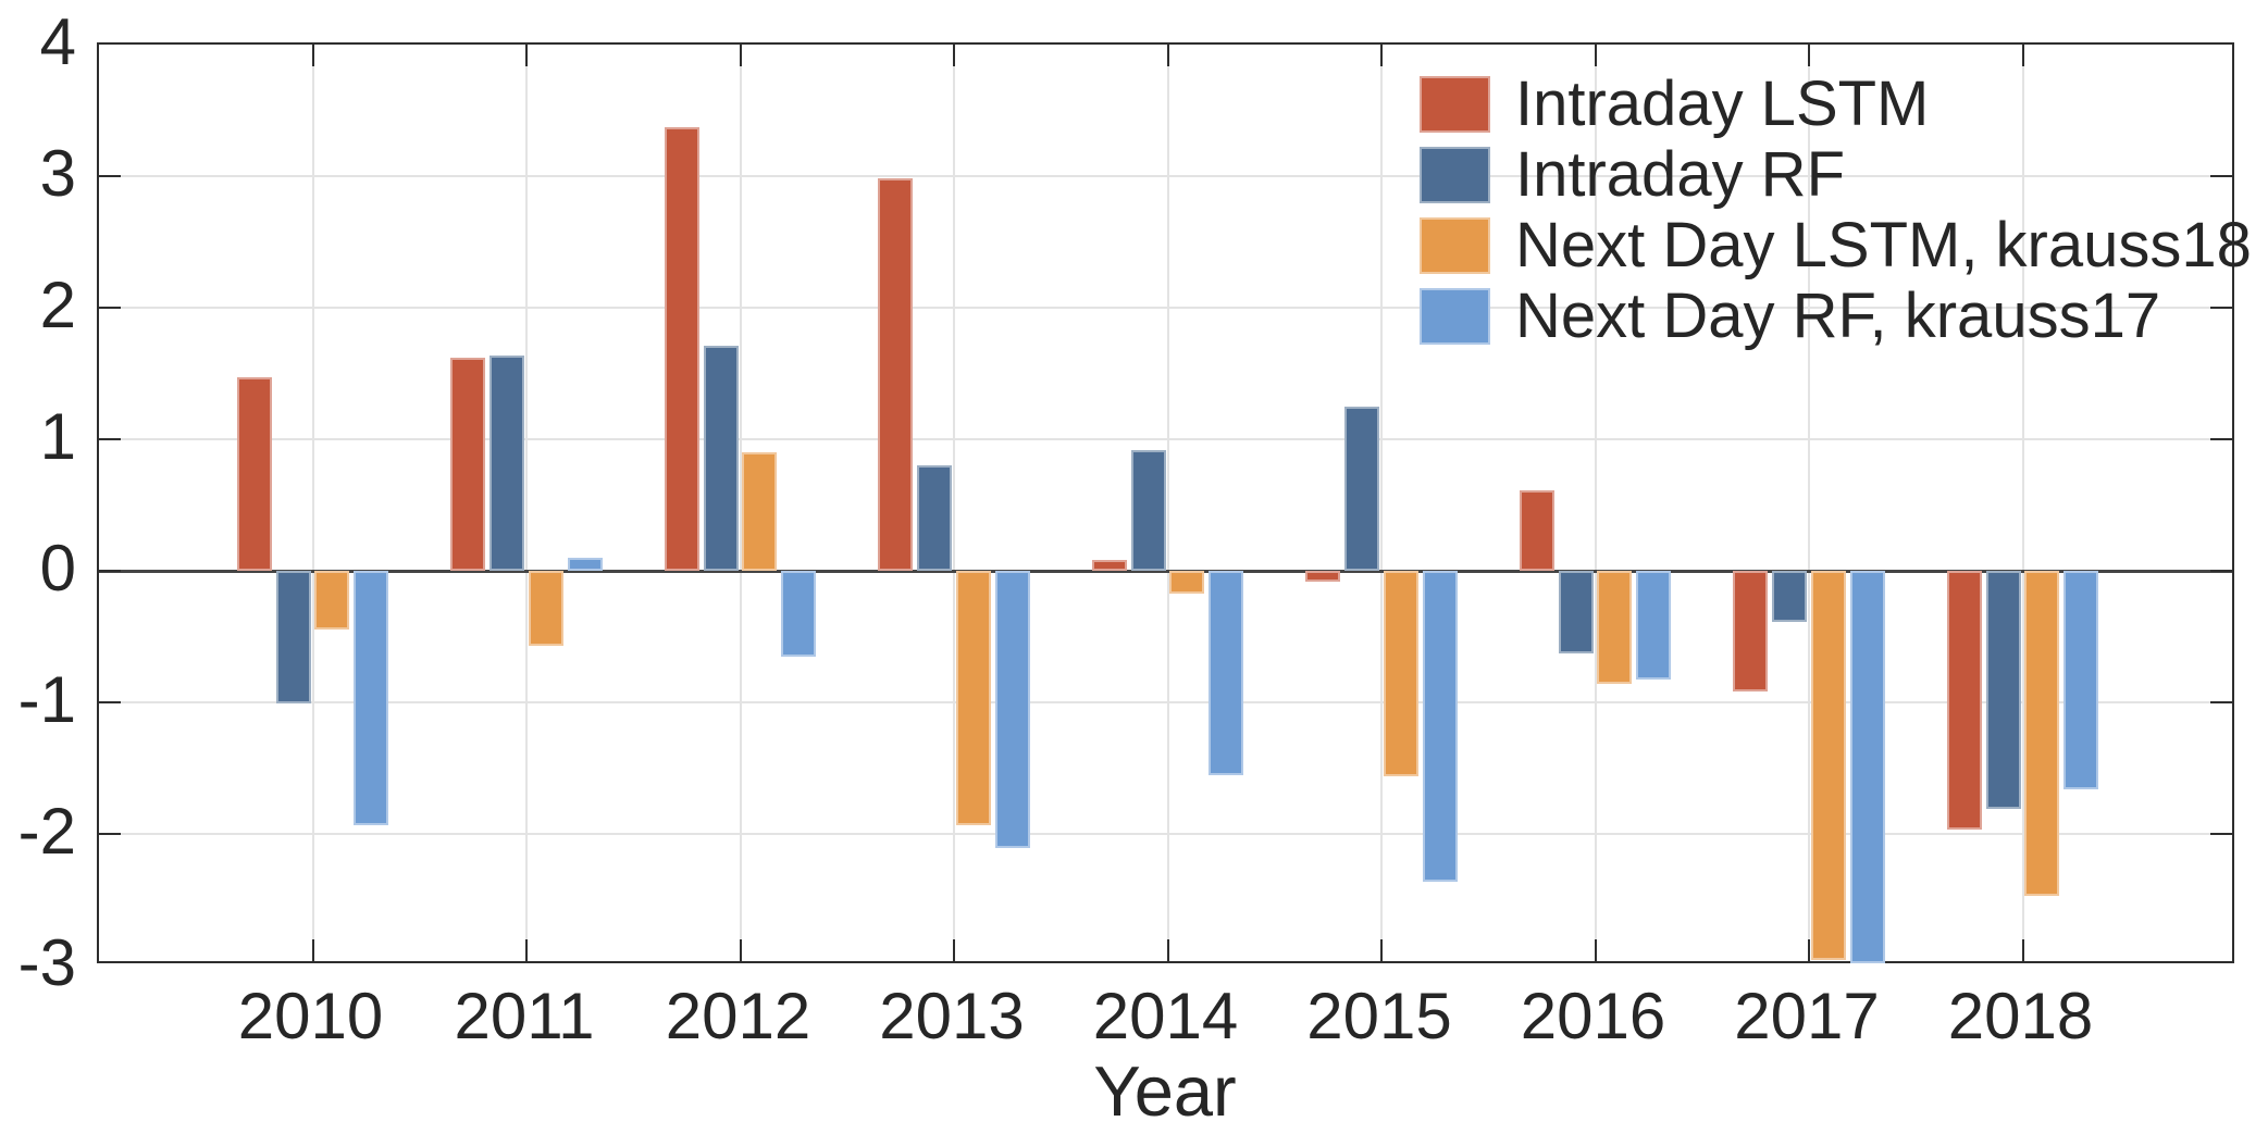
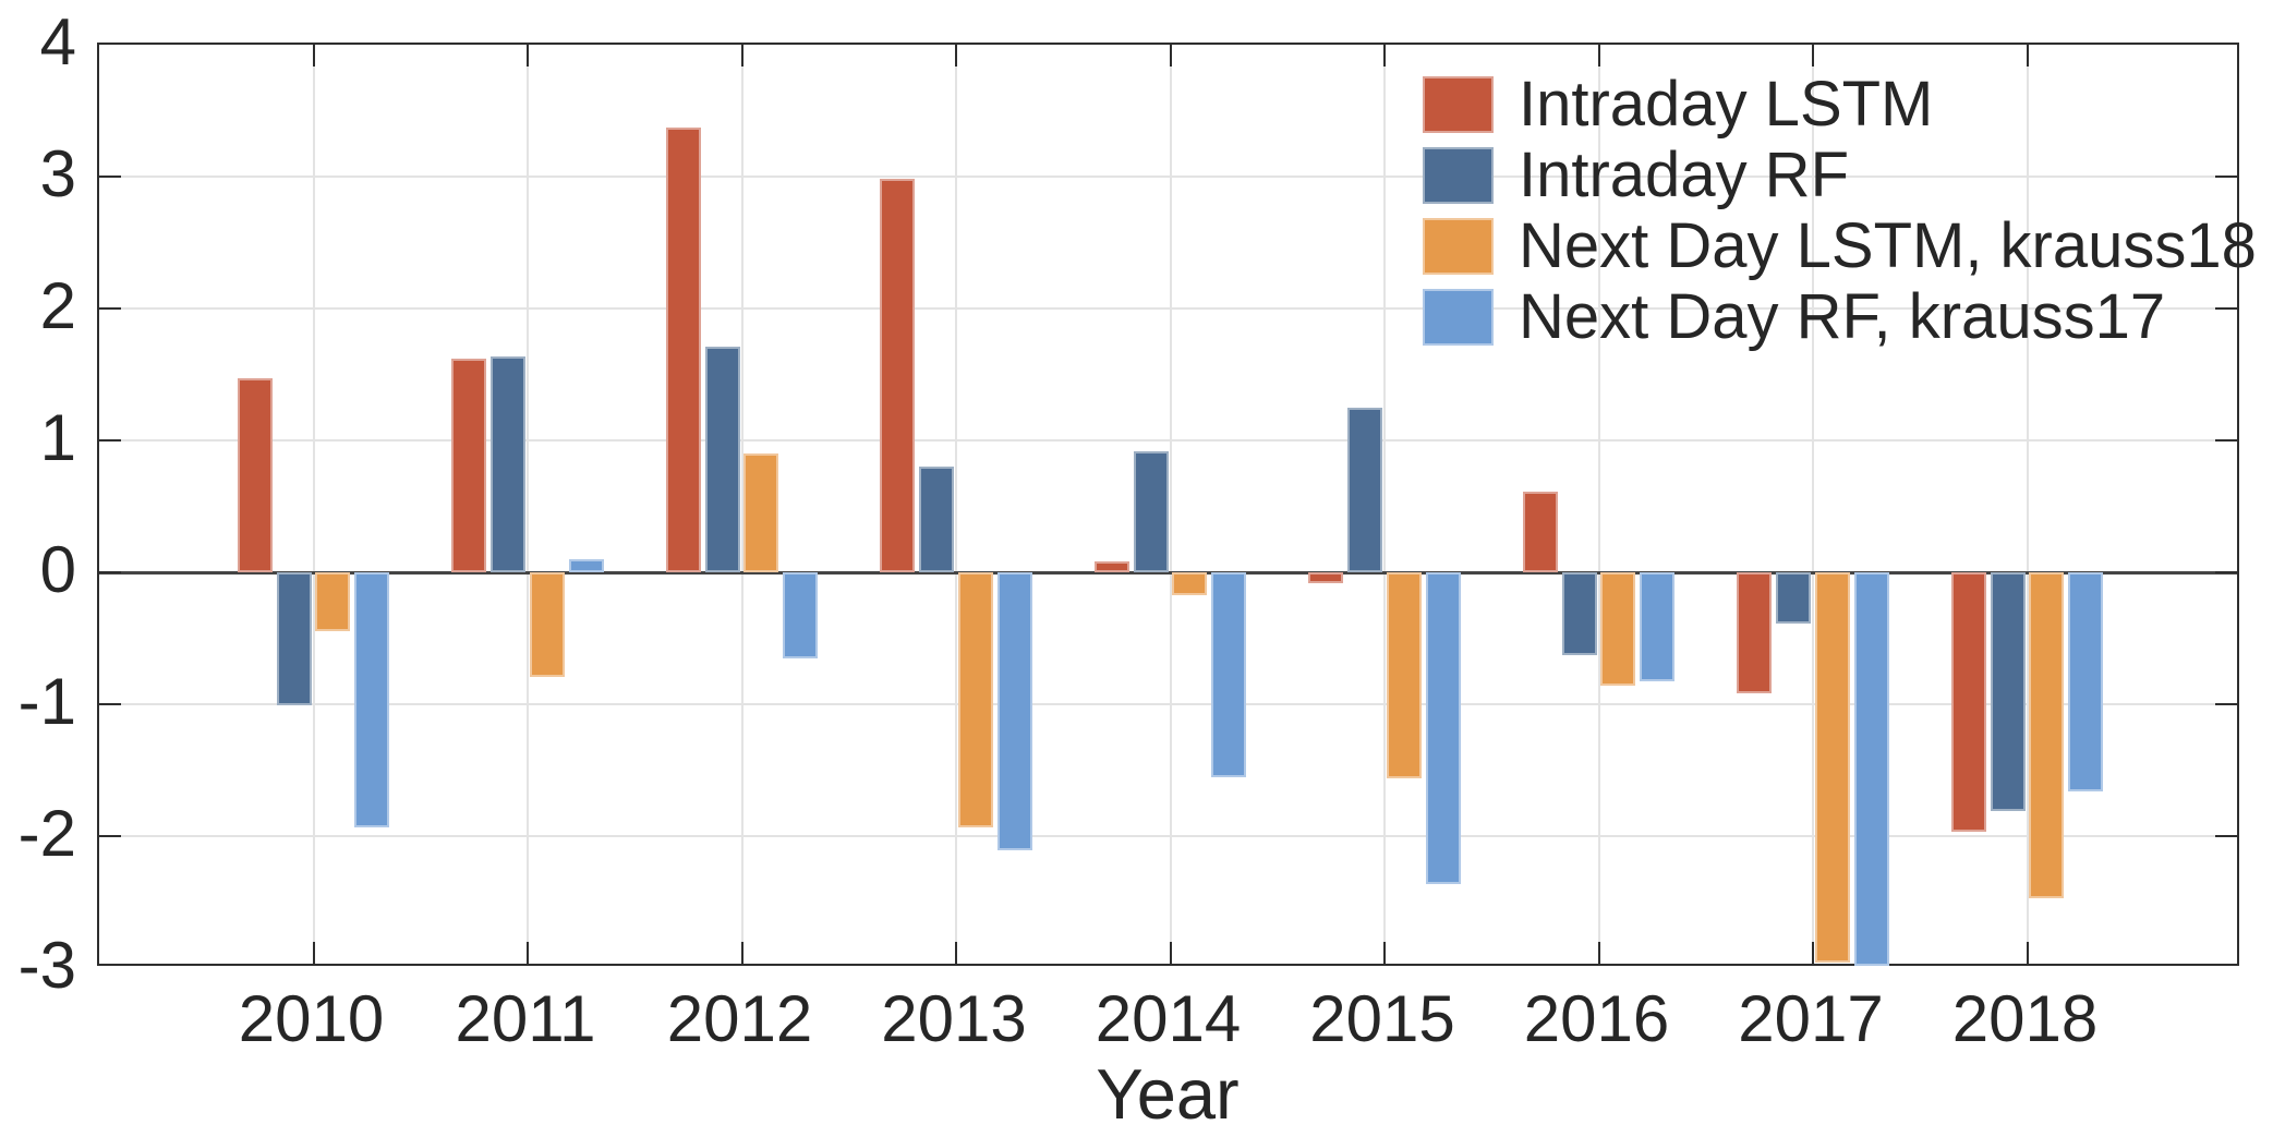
Next Day LSTM, krauss18/2011: -0.57 -> -0.79
